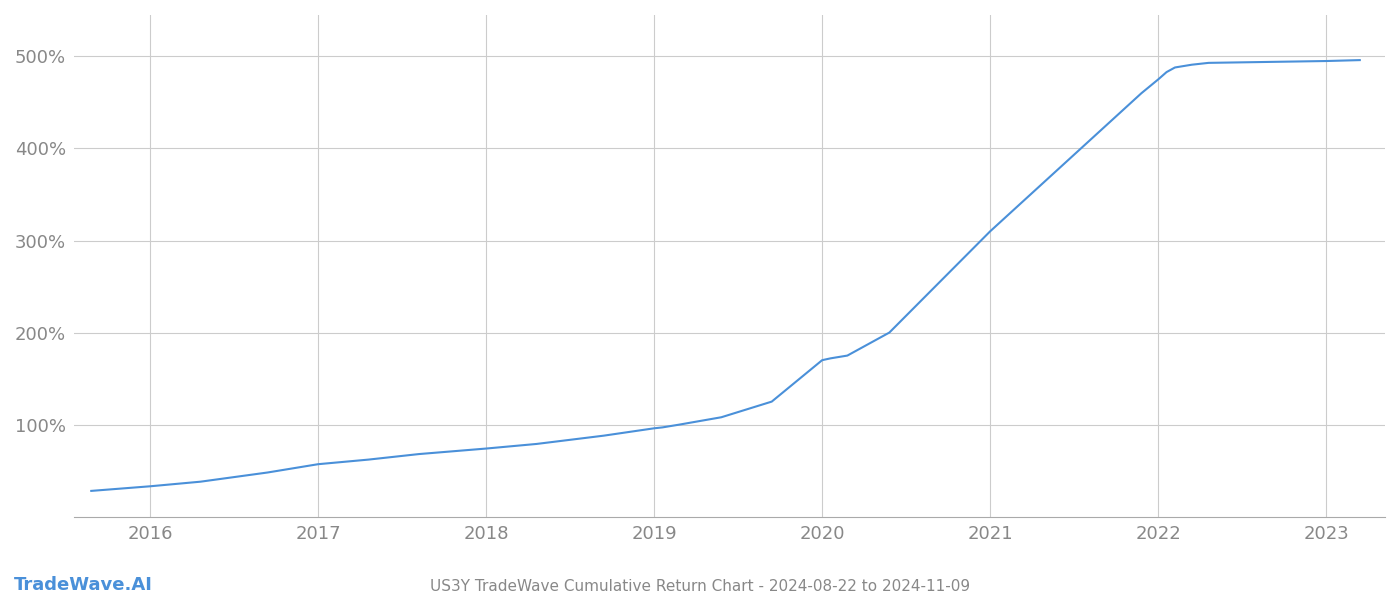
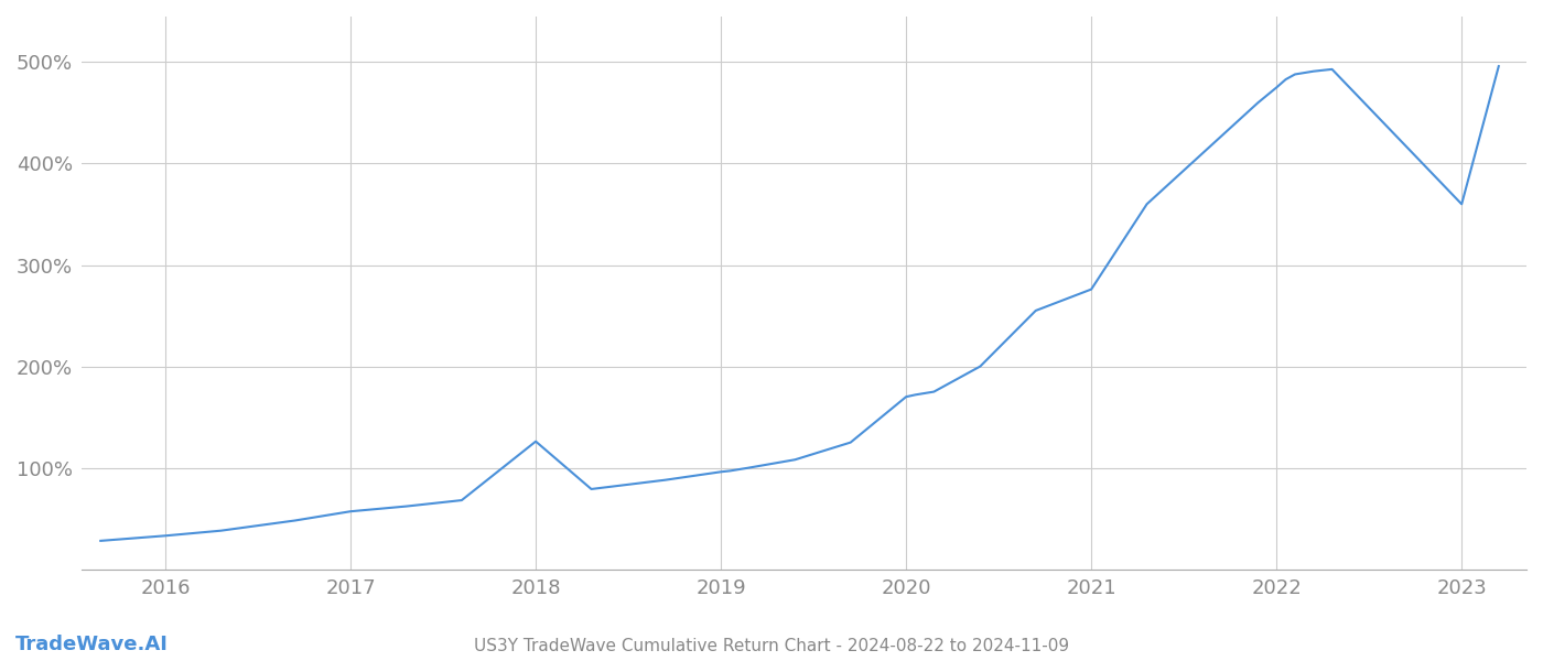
2018: 74% -> 126%
2021: 310% -> 276%
2023: 495% -> 360%
